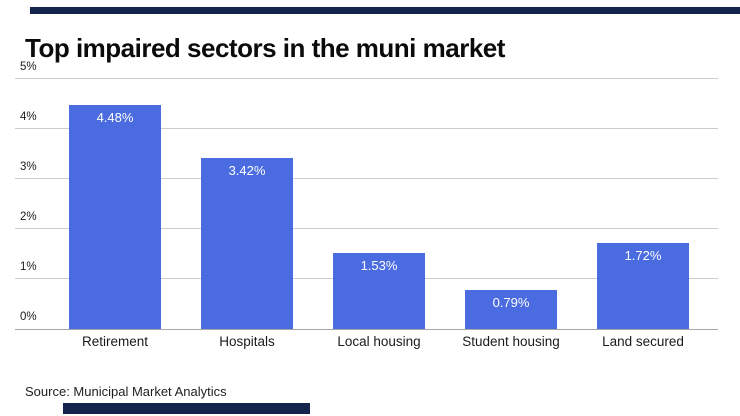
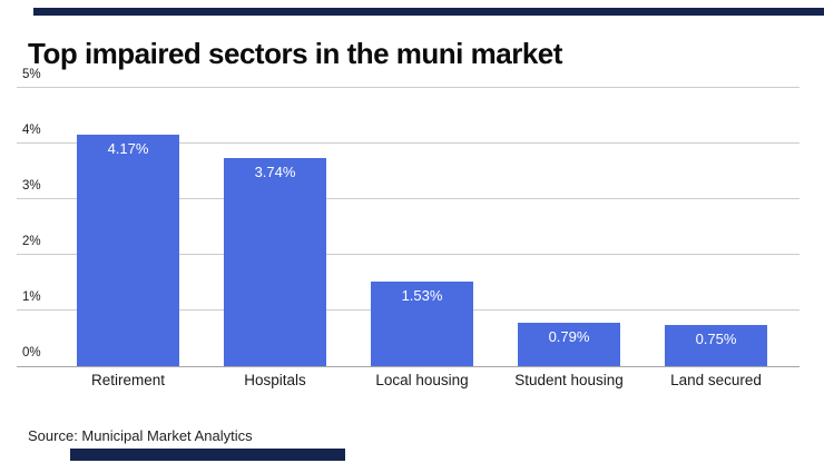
Retirement: 4.48% -> 4.17%
Hospitals: 3.42% -> 3.74%
Land secured: 1.72% -> 0.75%
